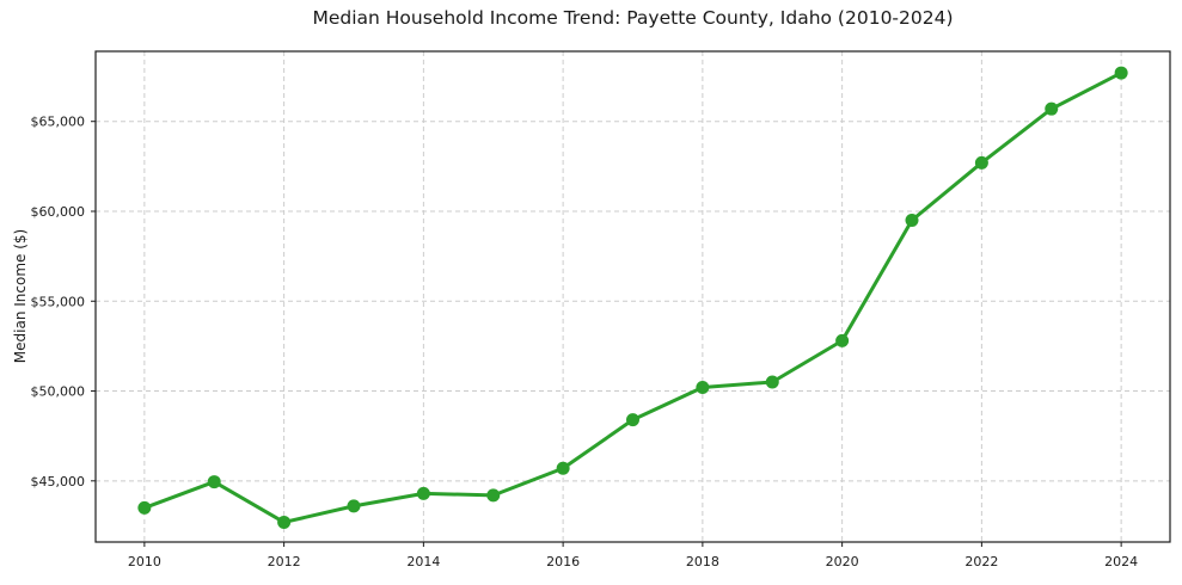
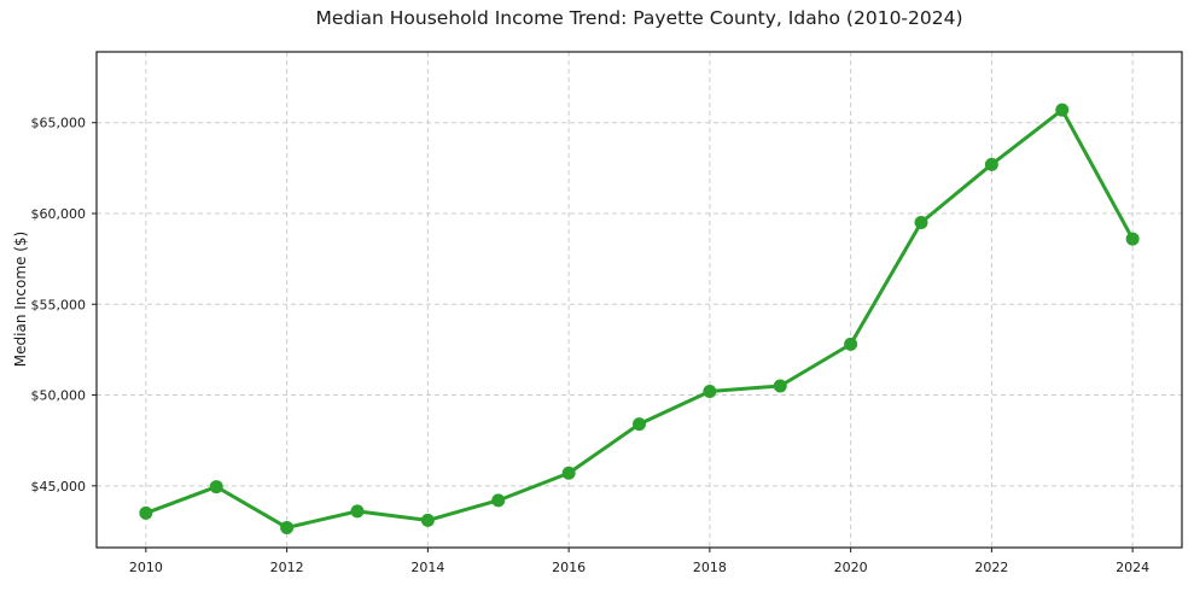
2014: $44300 -> $43100
2024: $67700 -> $58600
